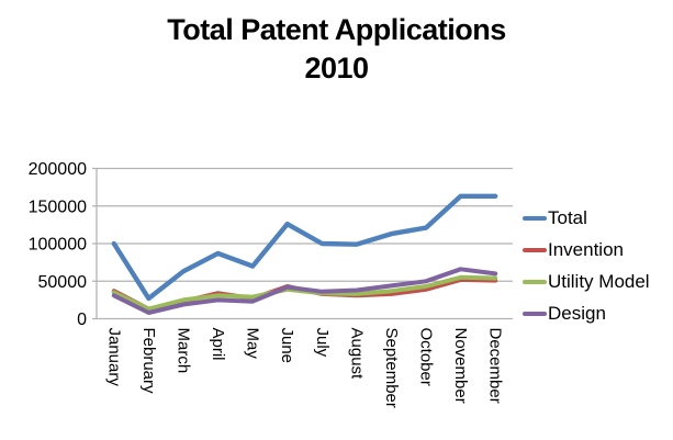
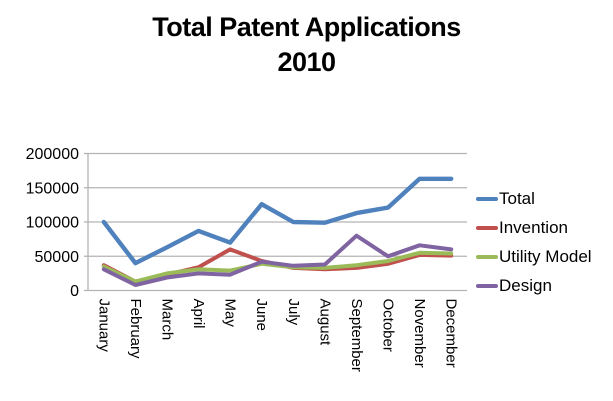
Total/February: 30000 -> 40000
Invention/May: 30000 -> 60000
Design/September: 40000 -> 80000
